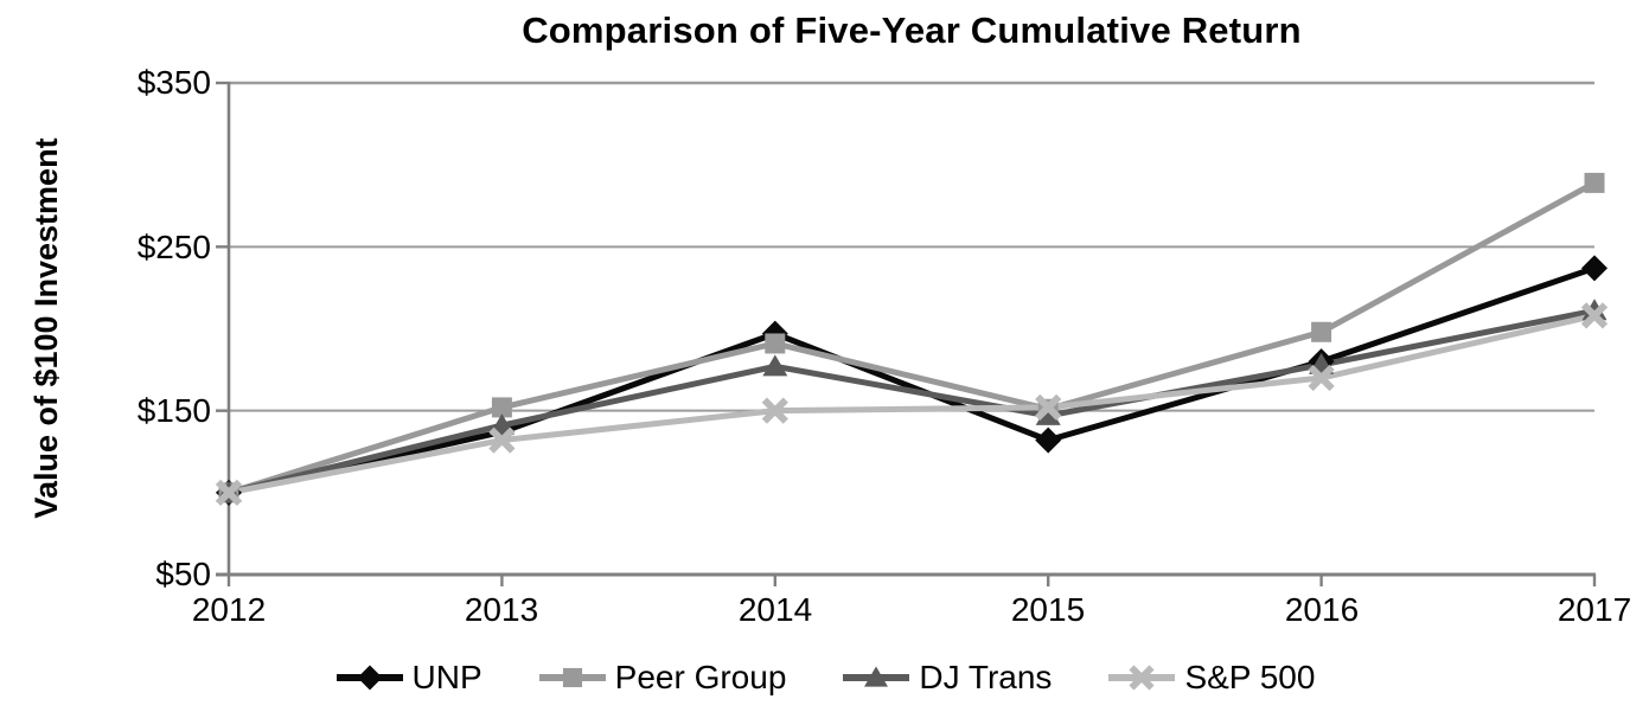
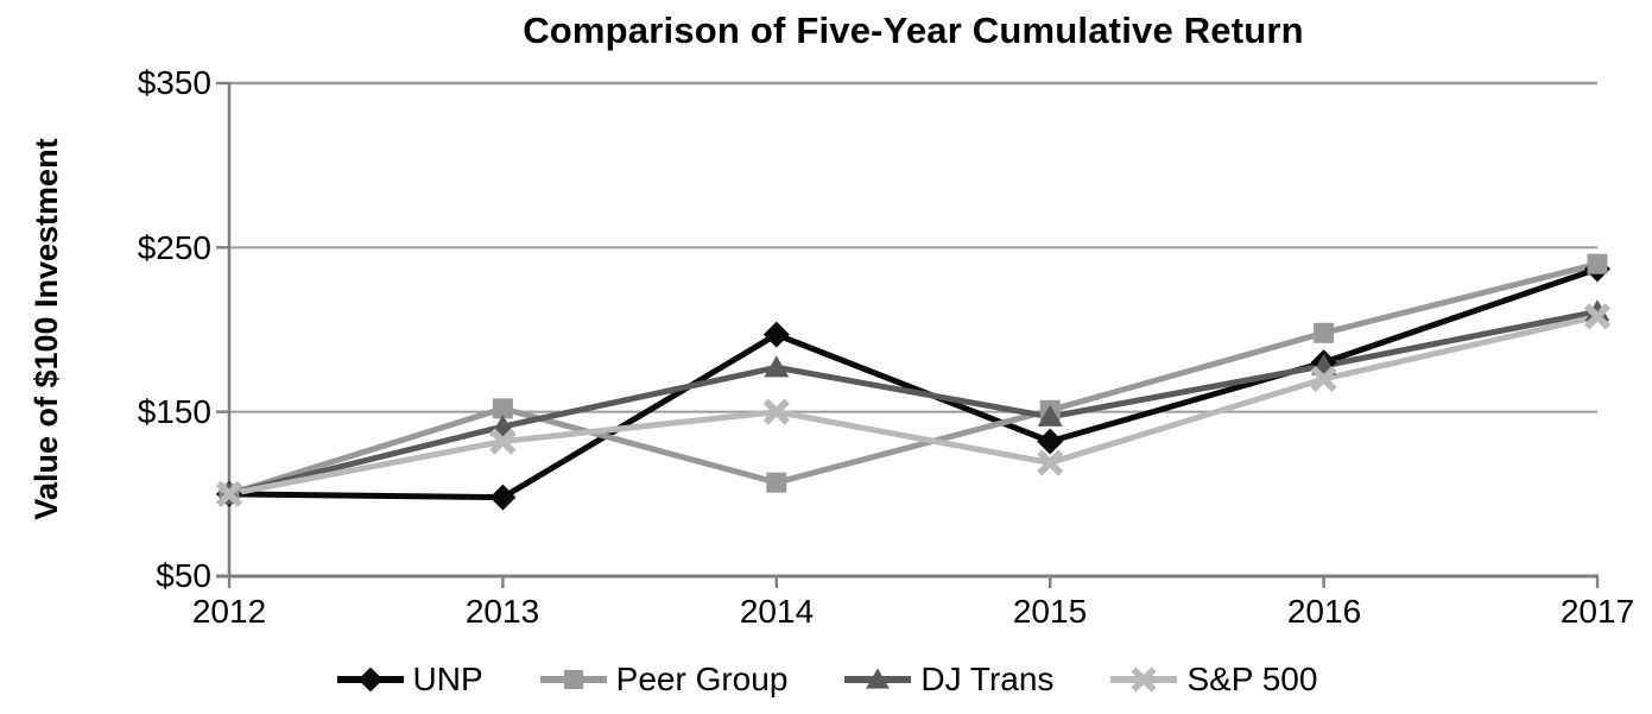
UNP/2013: $137 -> $98
Peer Group/2014: $191 -> $107
S&P 500/2015: $152 -> $119
Peer Group/2017: $289 -> $240
